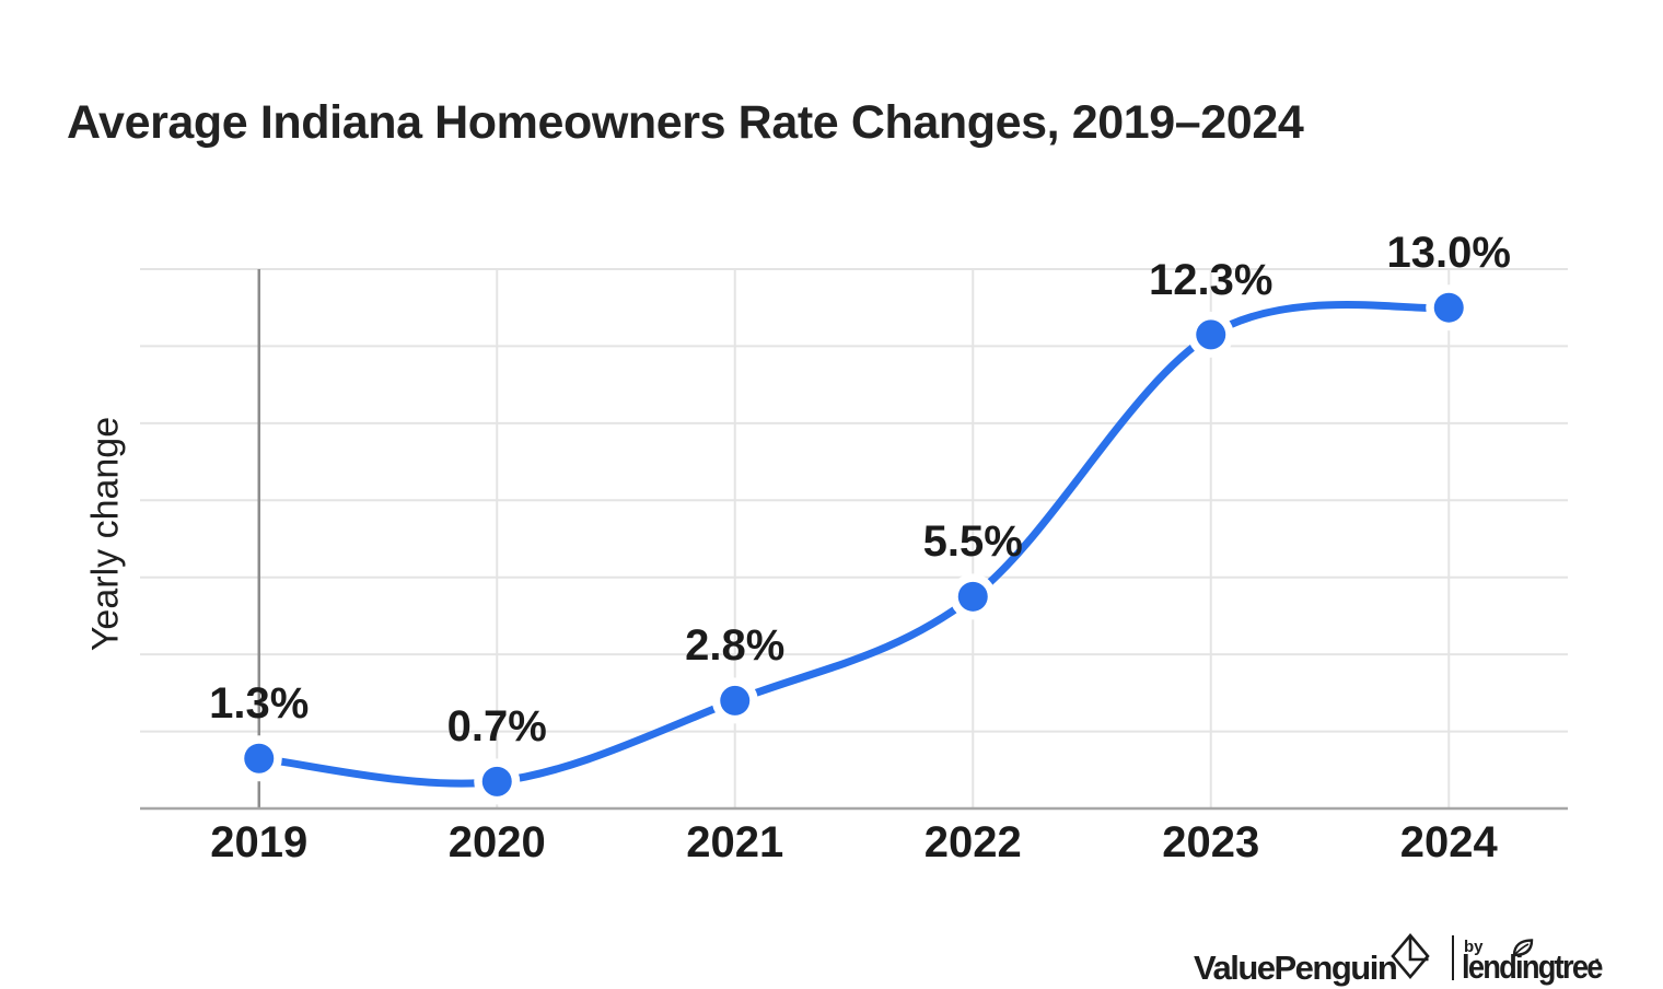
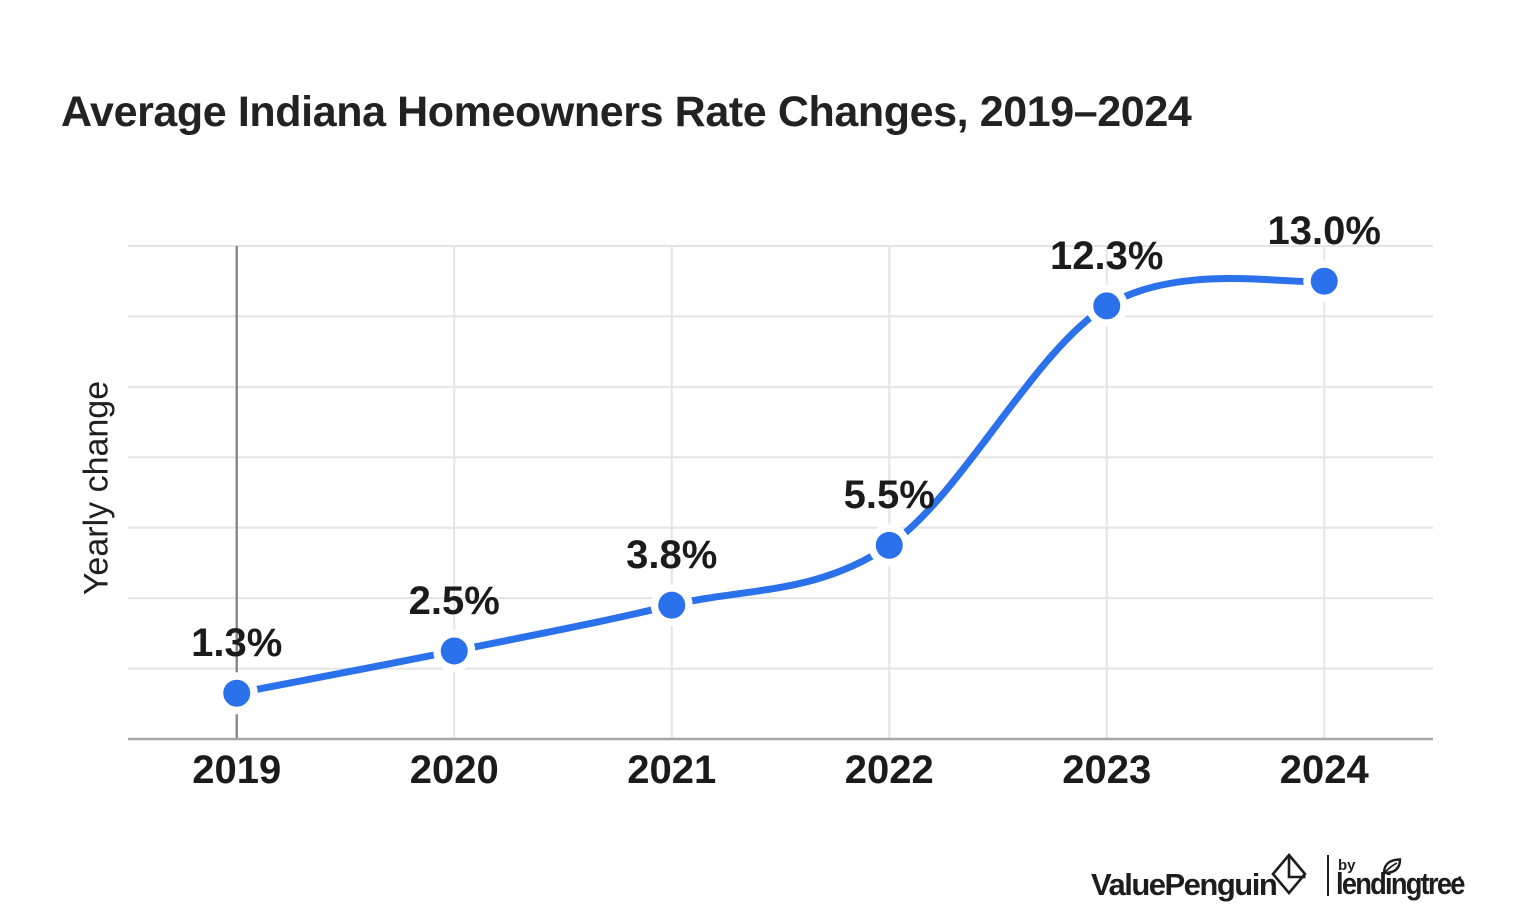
2020: 0.7% -> 2.5%
2021: 2.8% -> 3.8%
